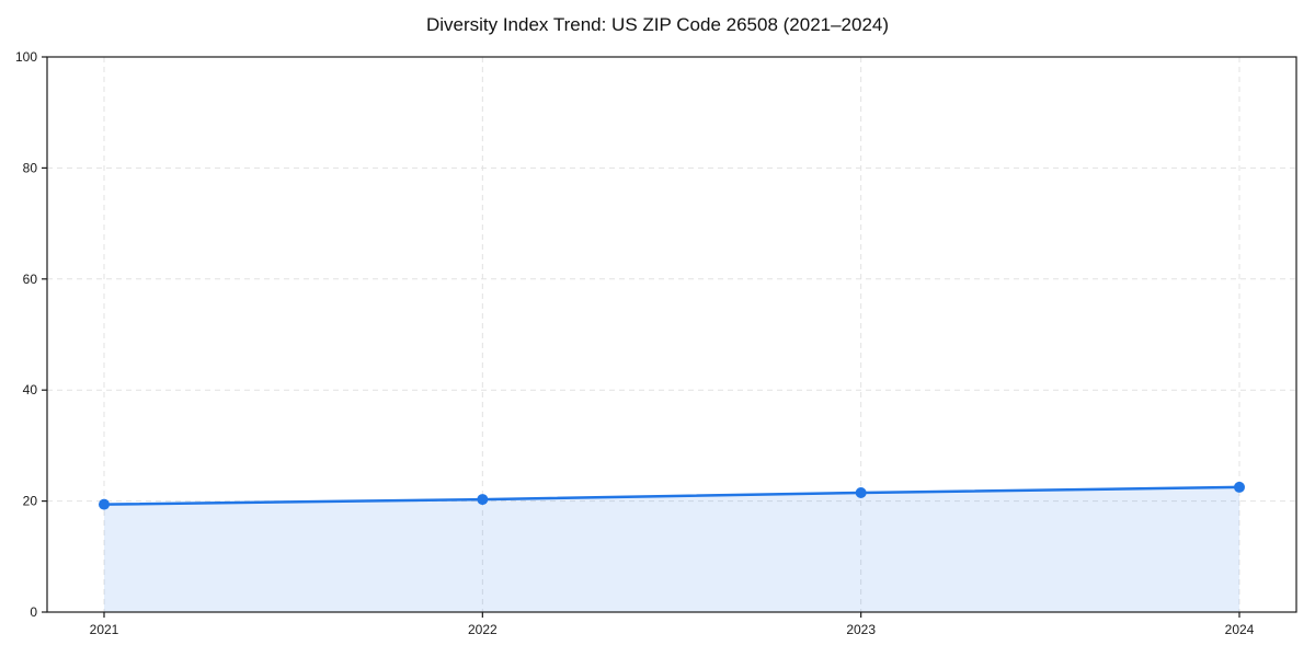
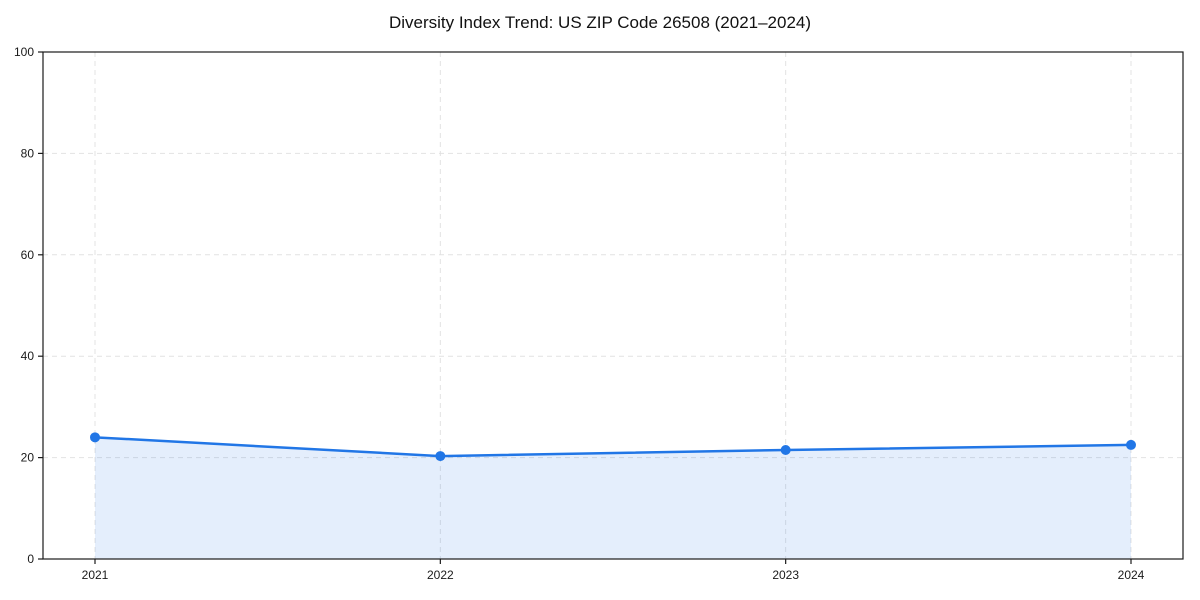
2021: 19 -> 24
